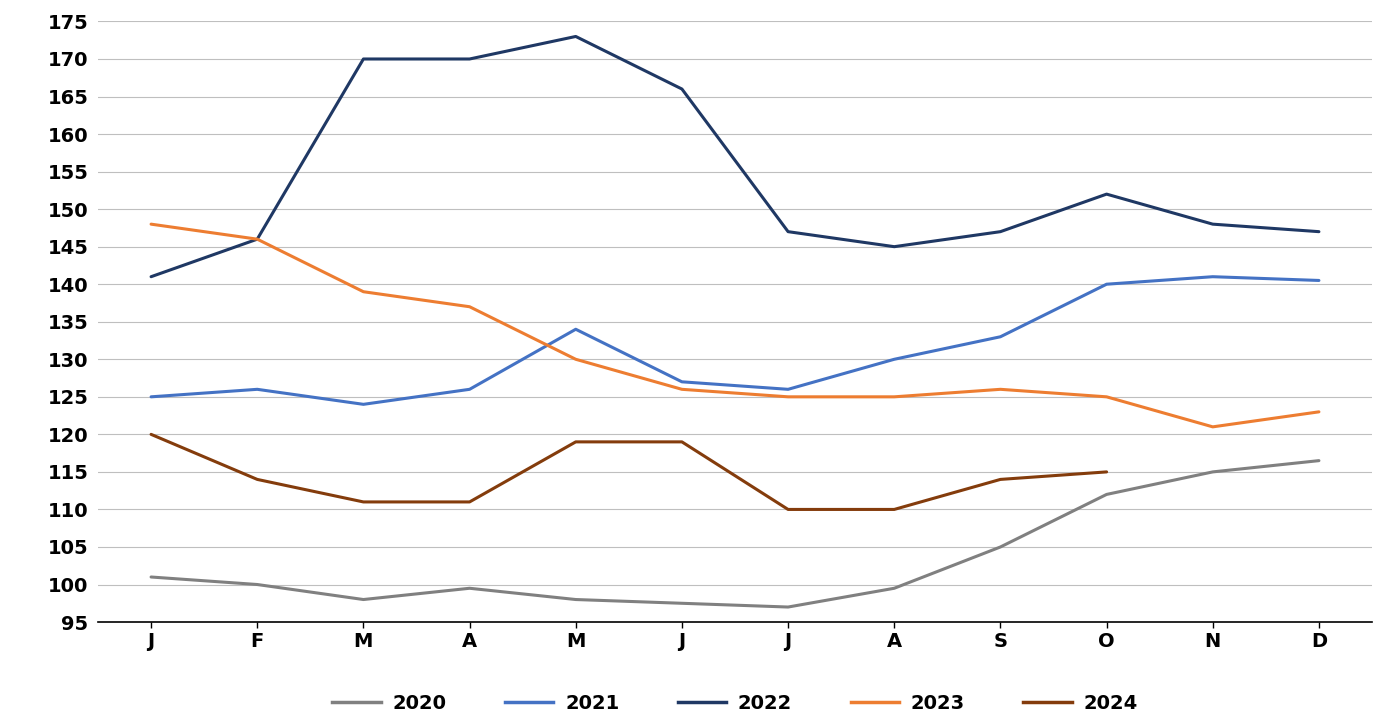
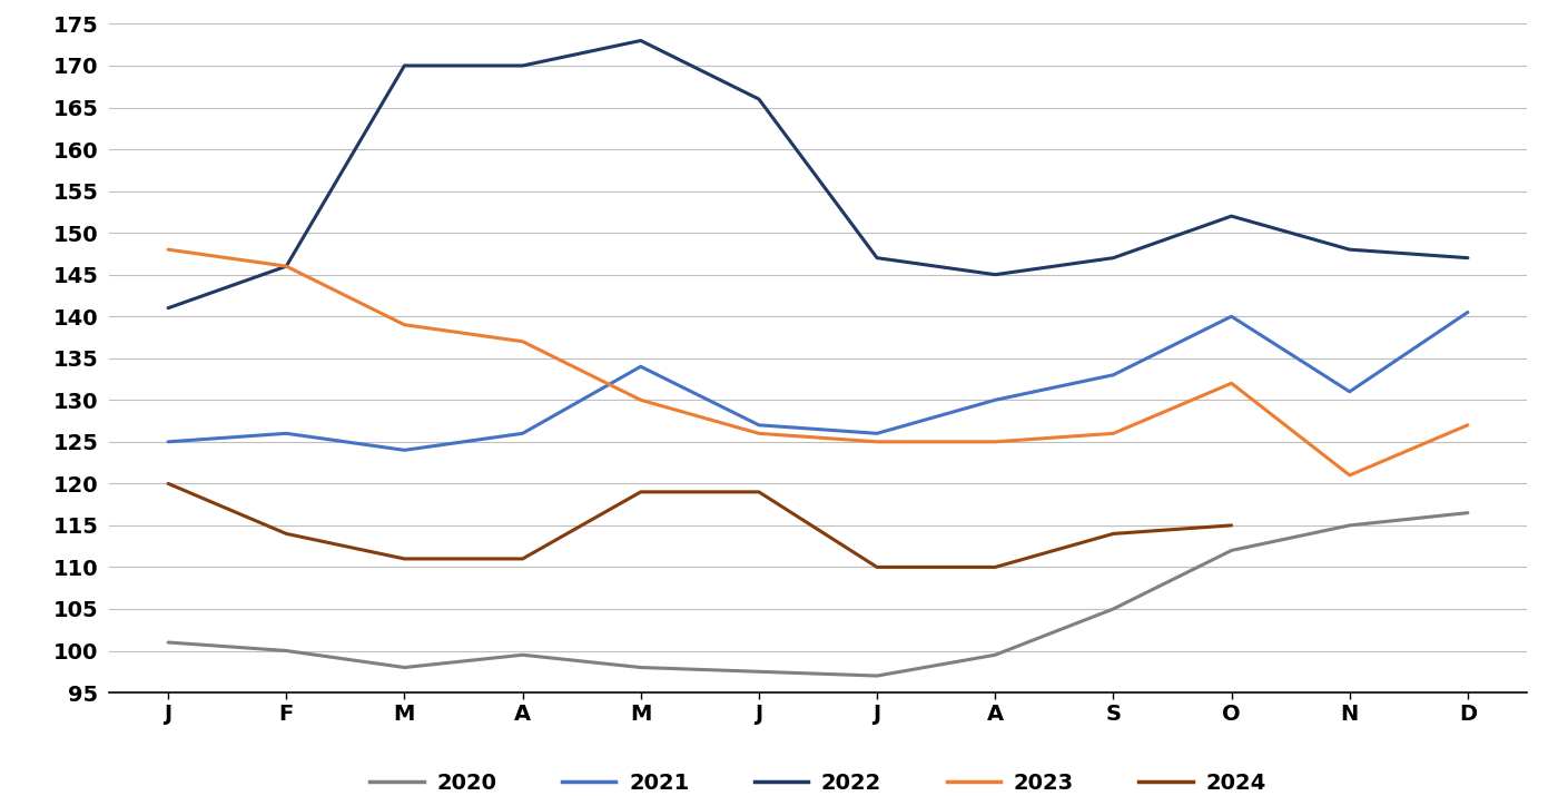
2023/O: 125 -> 132
2021/N: 141.0 -> 131.0
2023/D: 123 -> 127
